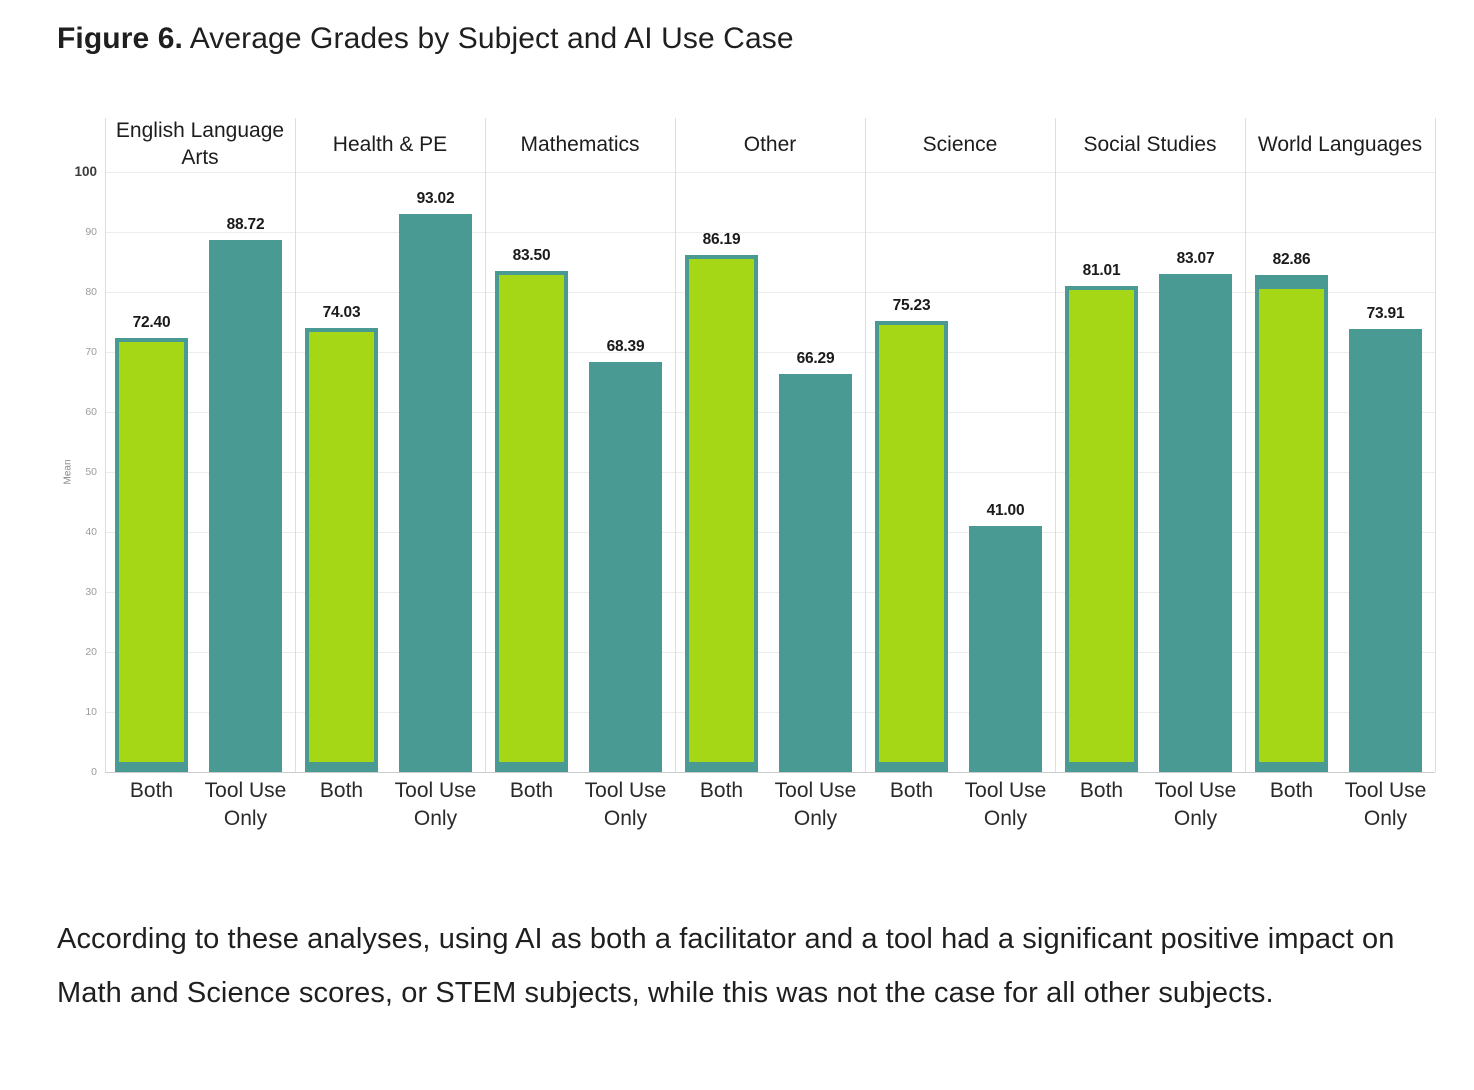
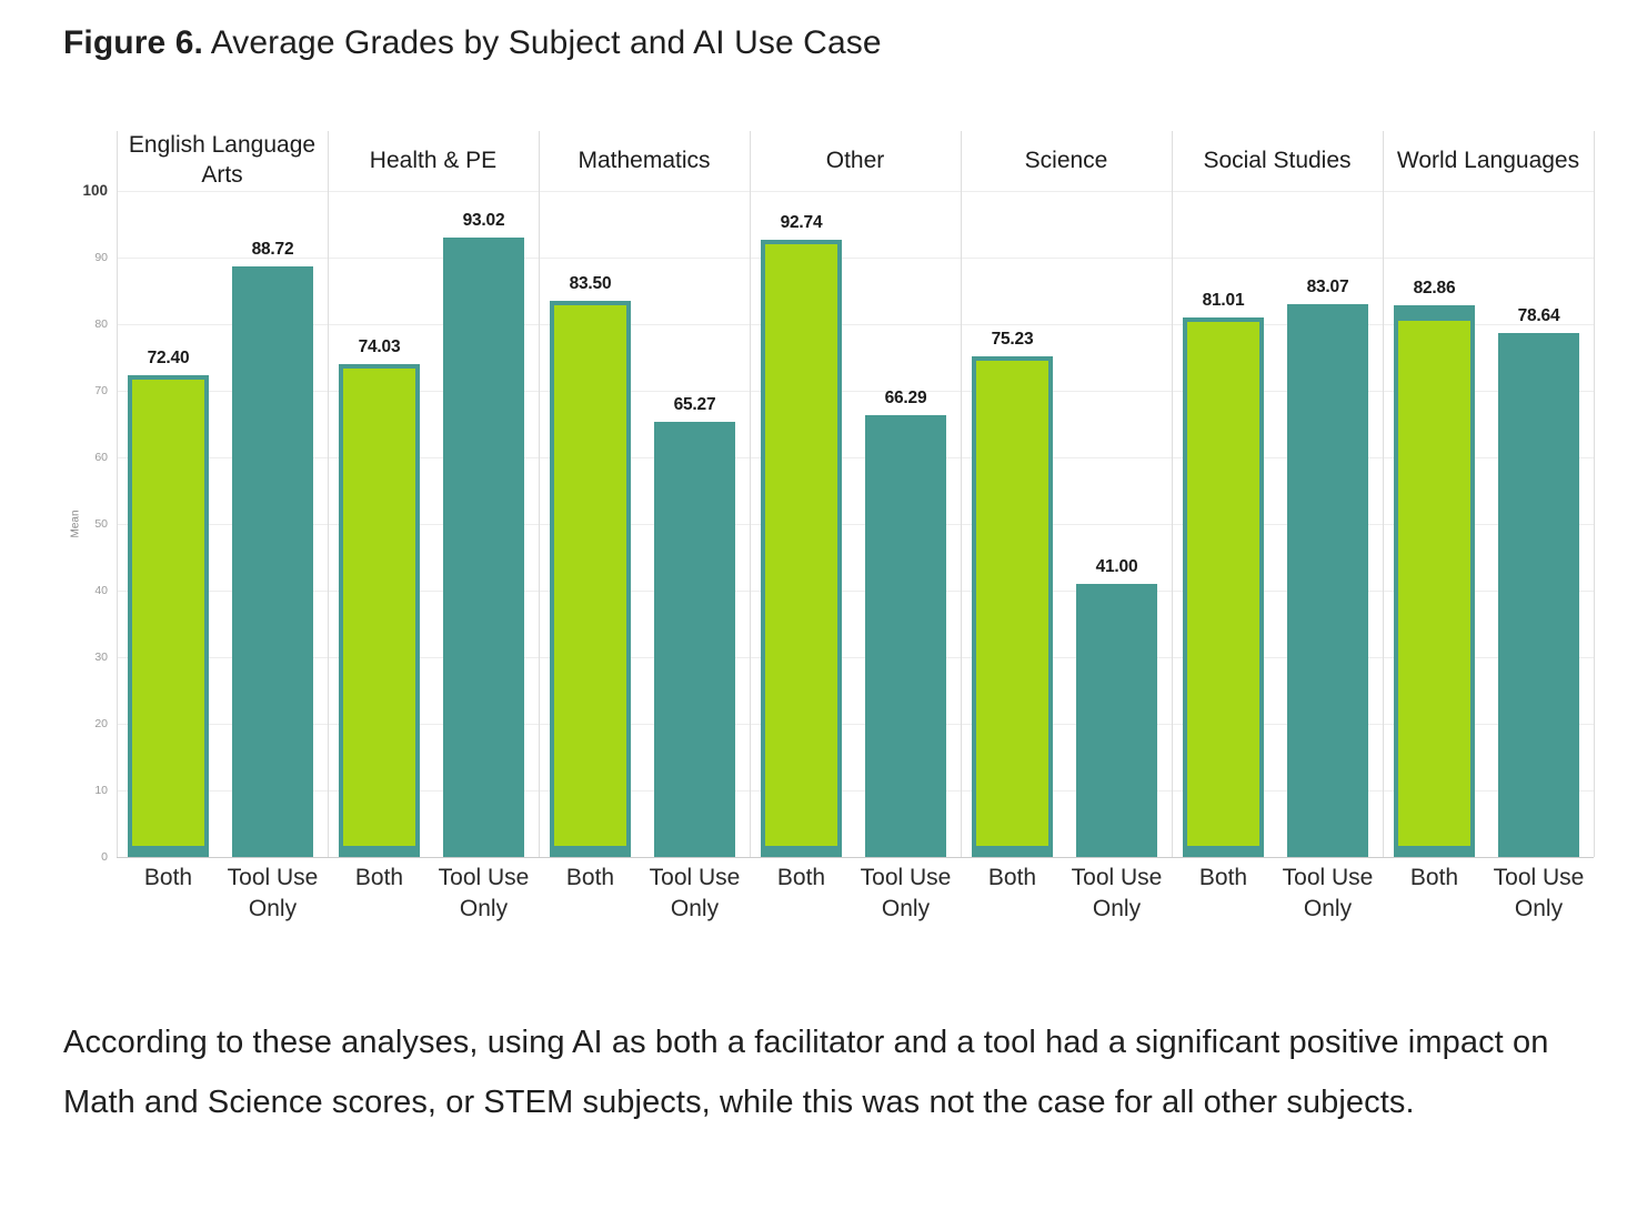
Tool Use Only/Mathematics: 68.39 -> 65.27
Both/Other: 86.19 -> 92.74
Tool Use Only/World Languages: 73.91 -> 78.64
